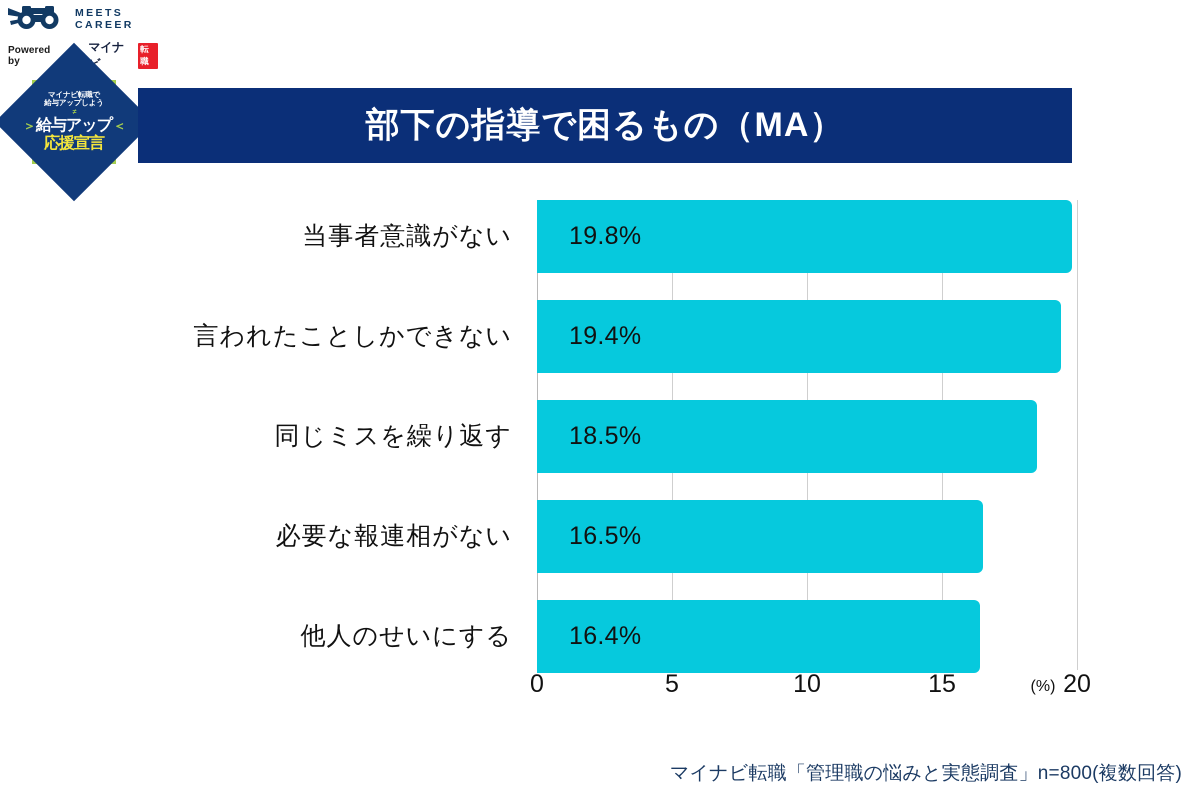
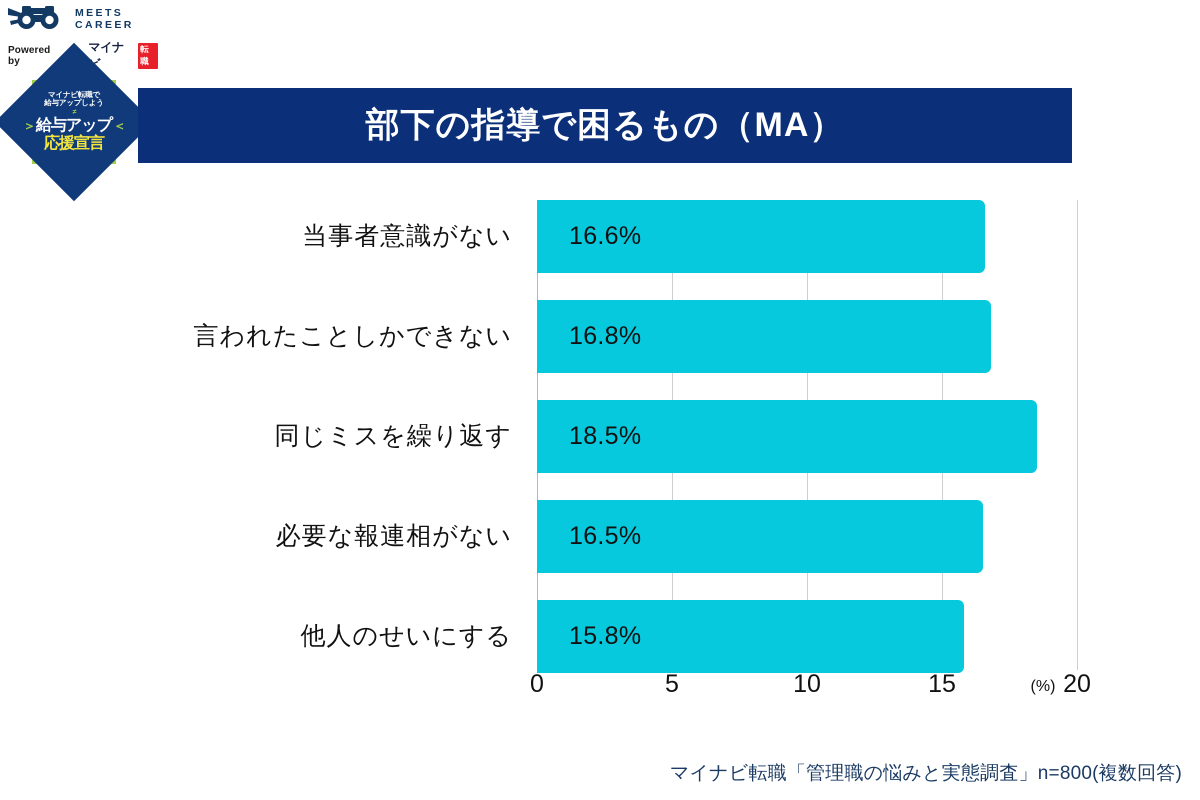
当事者意識がない: 19.8% -> 16.6%
言われたことしかできない: 19.4% -> 16.8%
他人のせいにする: 16.4% -> 15.8%
